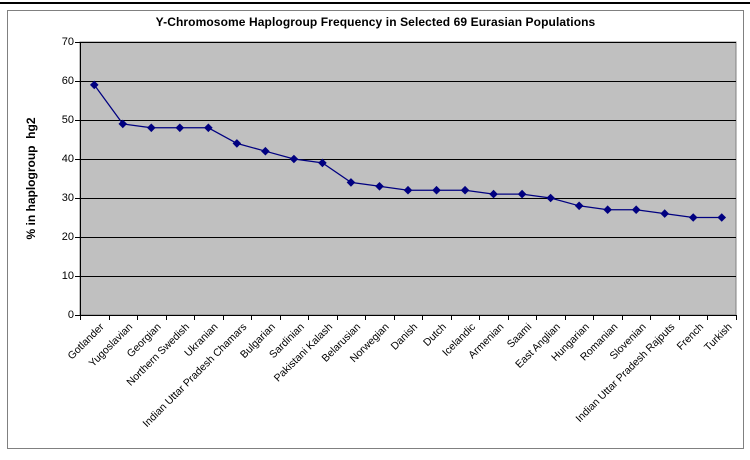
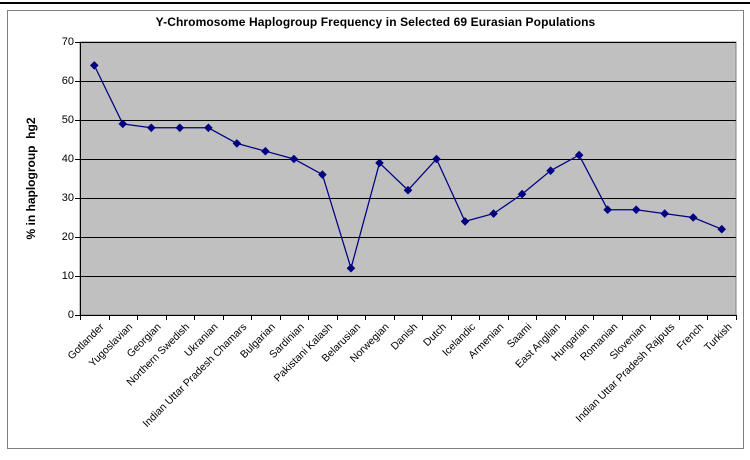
Gotlander: 59 -> 64
Pakistani Kalash: 39 -> 36
Belarusian: 34 -> 12
Norwegian: 33 -> 39
Dutch: 32 -> 40
Icelandic: 32 -> 24
Armenian: 31 -> 26
East Anglian: 30 -> 37
Hungarian: 28 -> 41
Turkish: 25 -> 22
